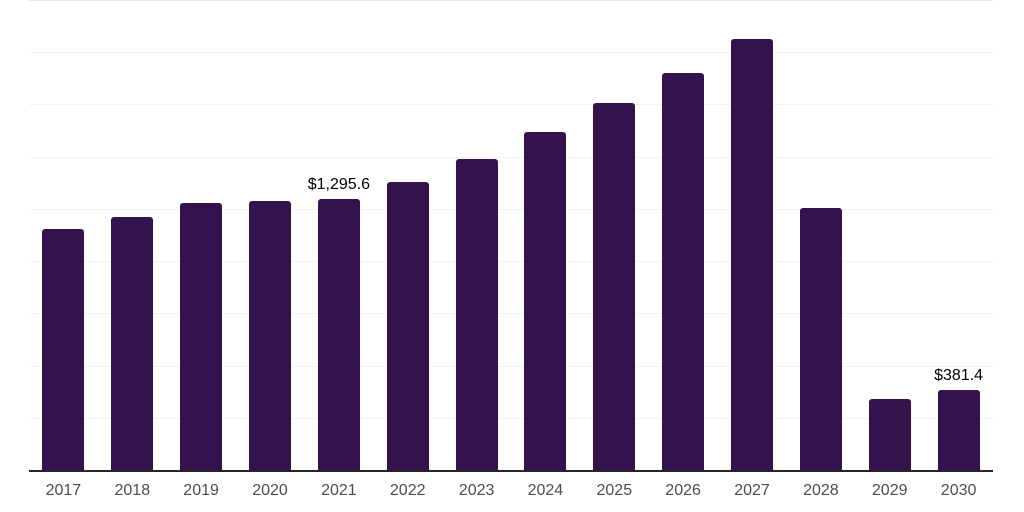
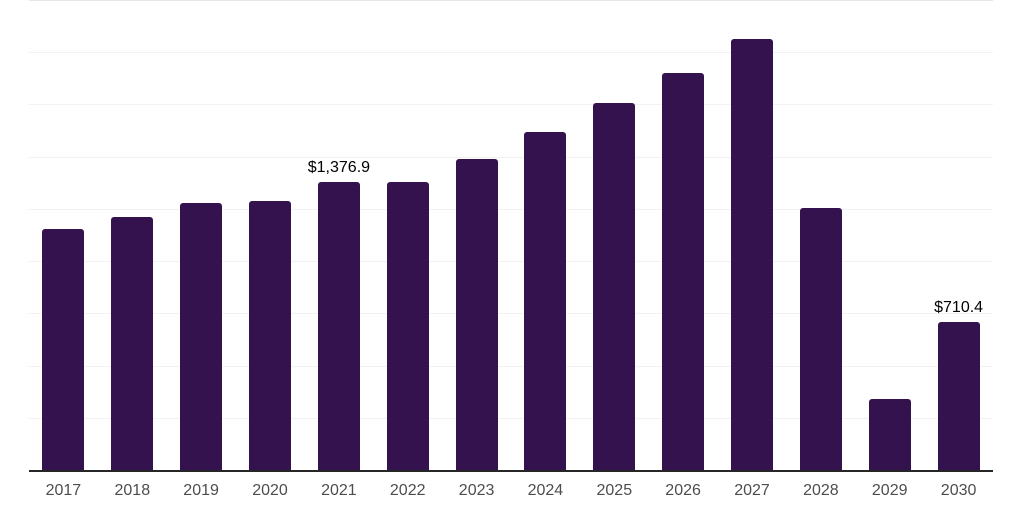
2021: $1,295.6 -> $1,376.9
2030: $381.4 -> $710.4
